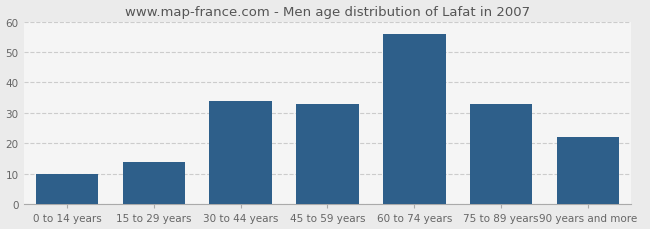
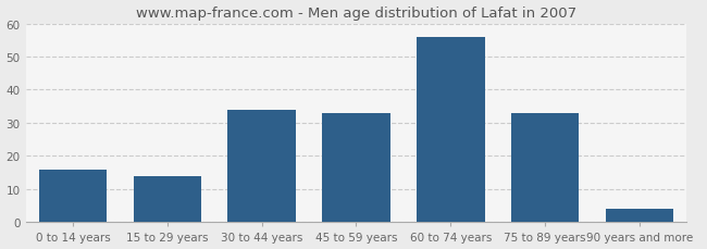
0 to 14 years: 10 -> 16
90 years and more: 22 -> 4
